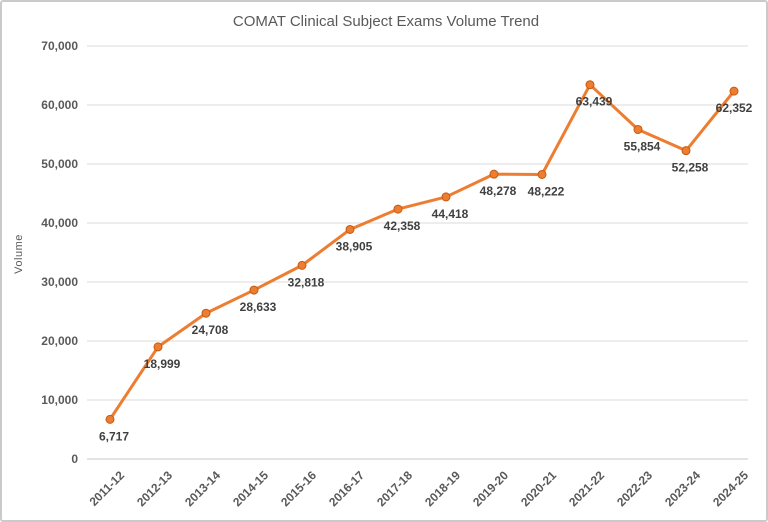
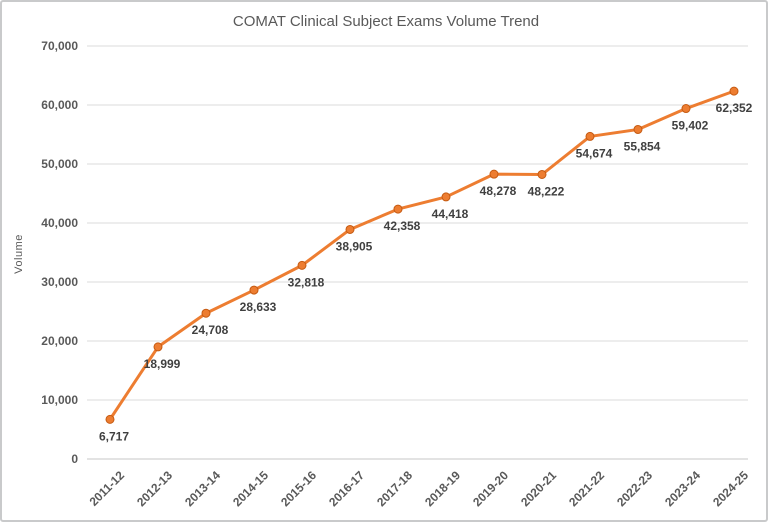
2021-22: 63,439 -> 54,674
2023-24: 52,258 -> 59,402
